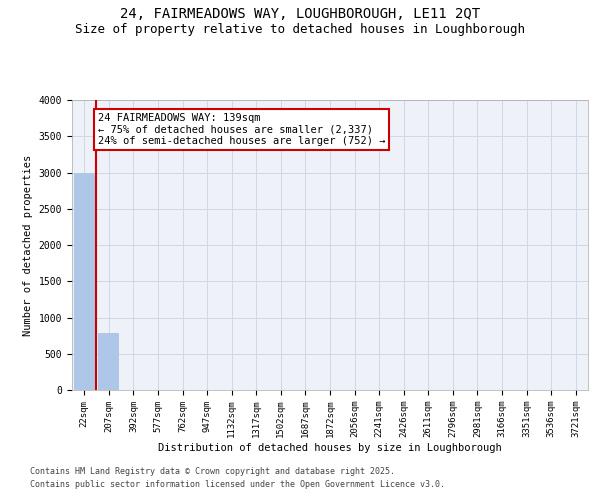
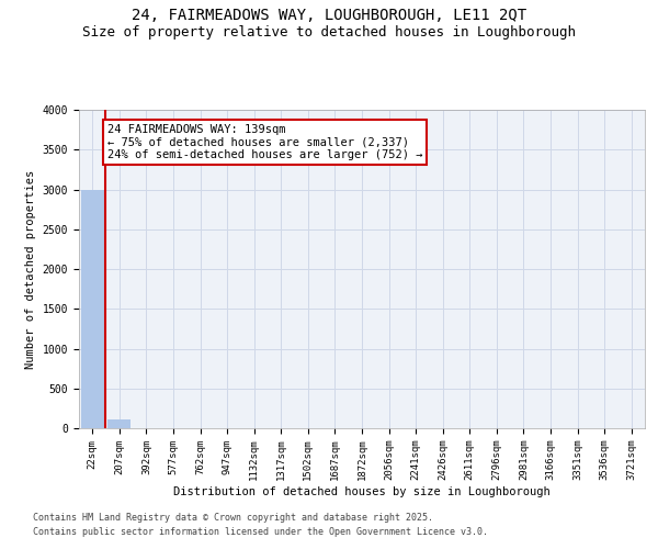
207sqm: 780 -> 110
